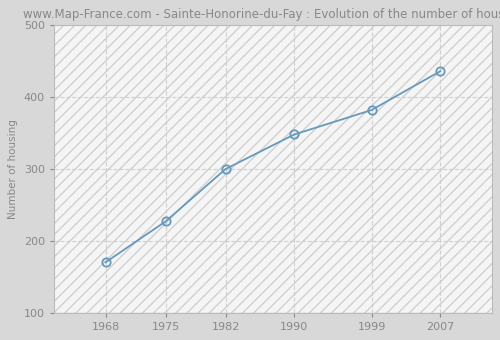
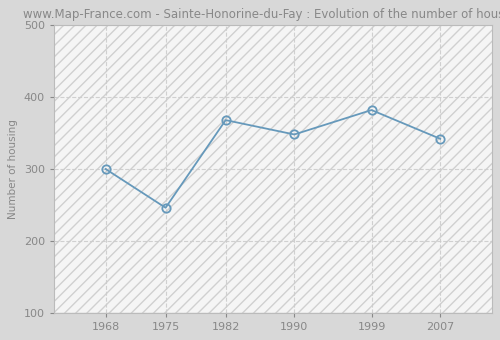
1968: 170 -> 300
1975: 227 -> 246
1982: 300 -> 368
2007: 436 -> 342
